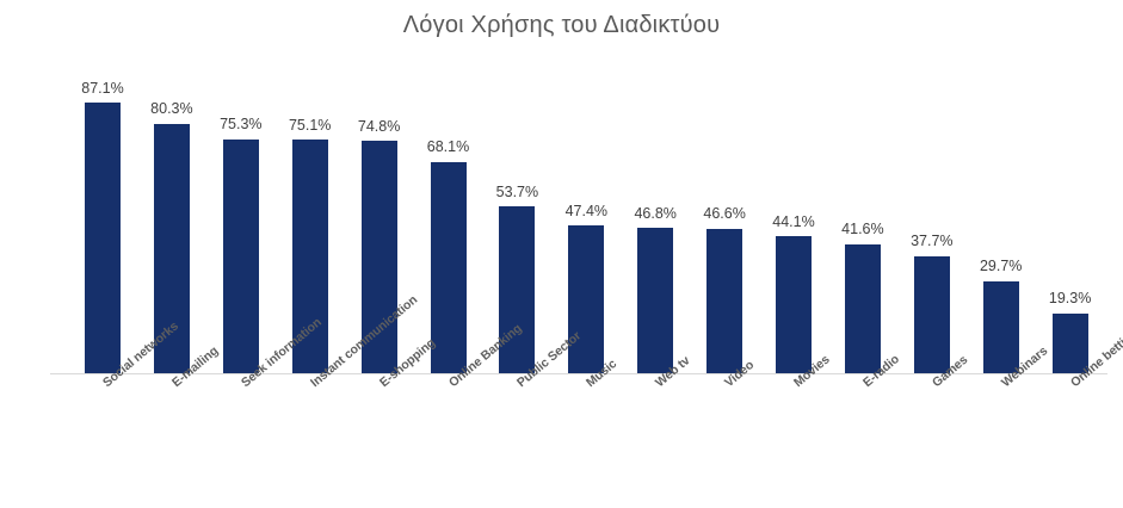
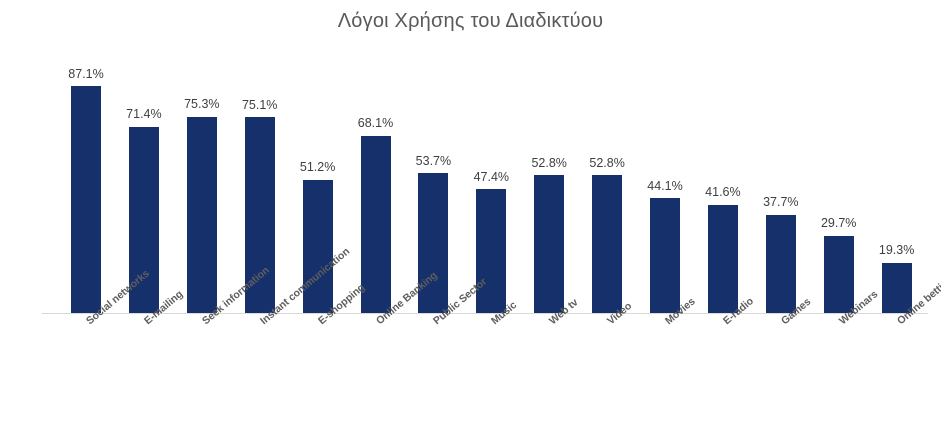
E-mailing: 80.3% -> 71.4%
E-shopping: 74.8% -> 51.2%
Web tv: 46.8% -> 52.8%
Video: 46.6% -> 52.8%
